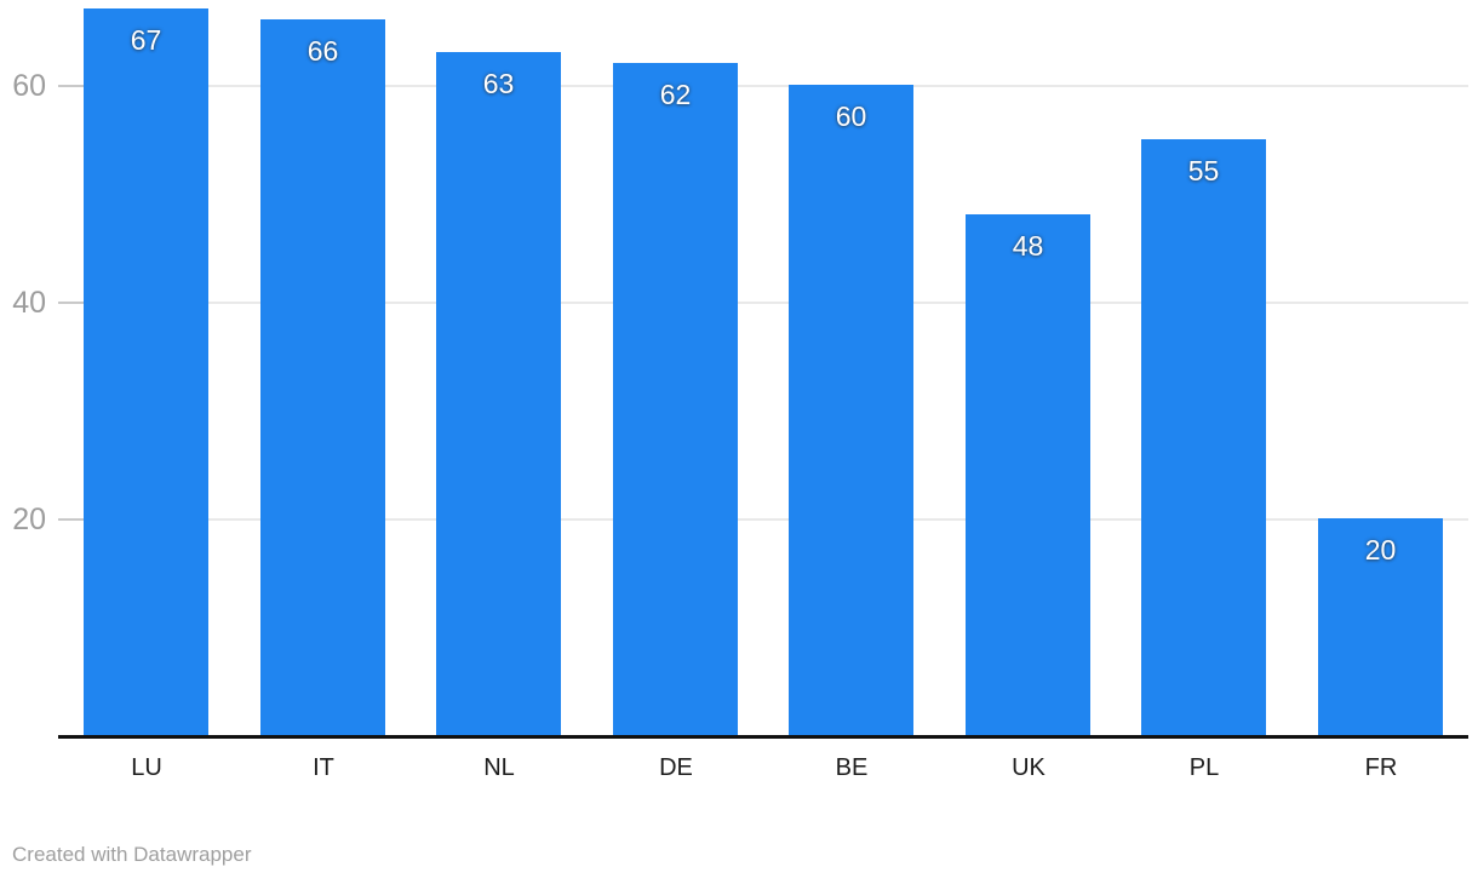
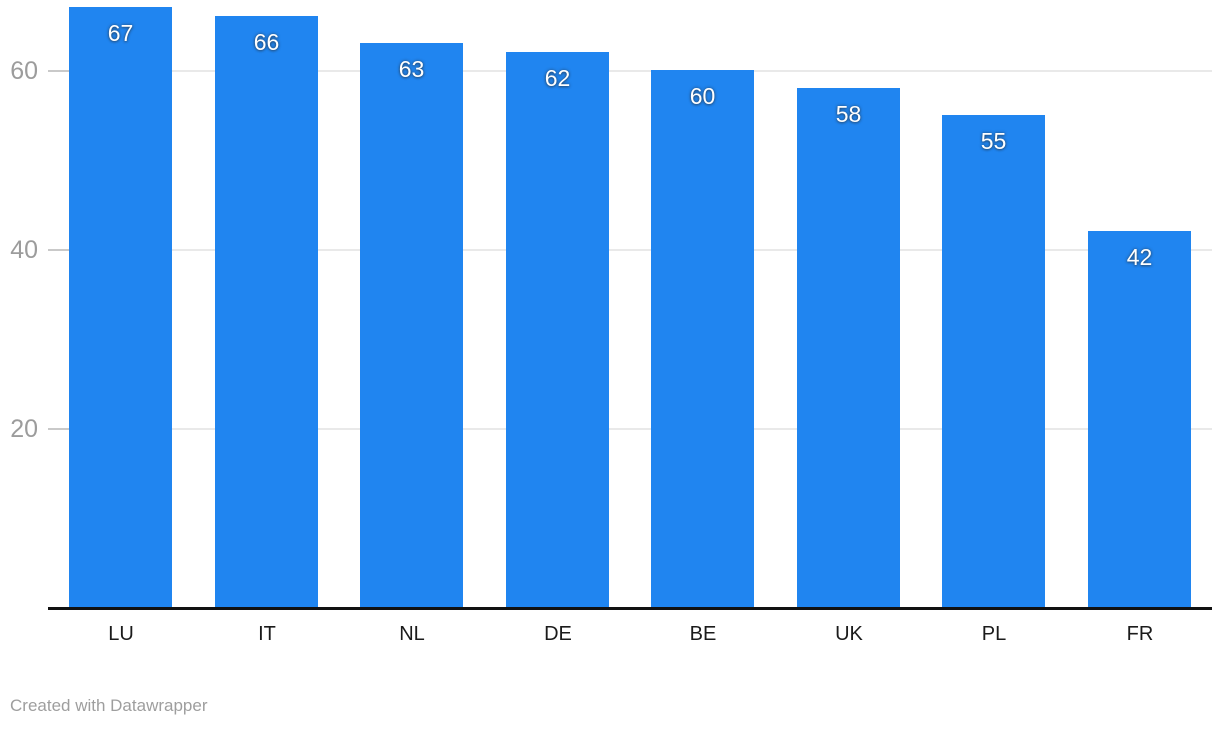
UK: 48 -> 58
FR: 20 -> 42
